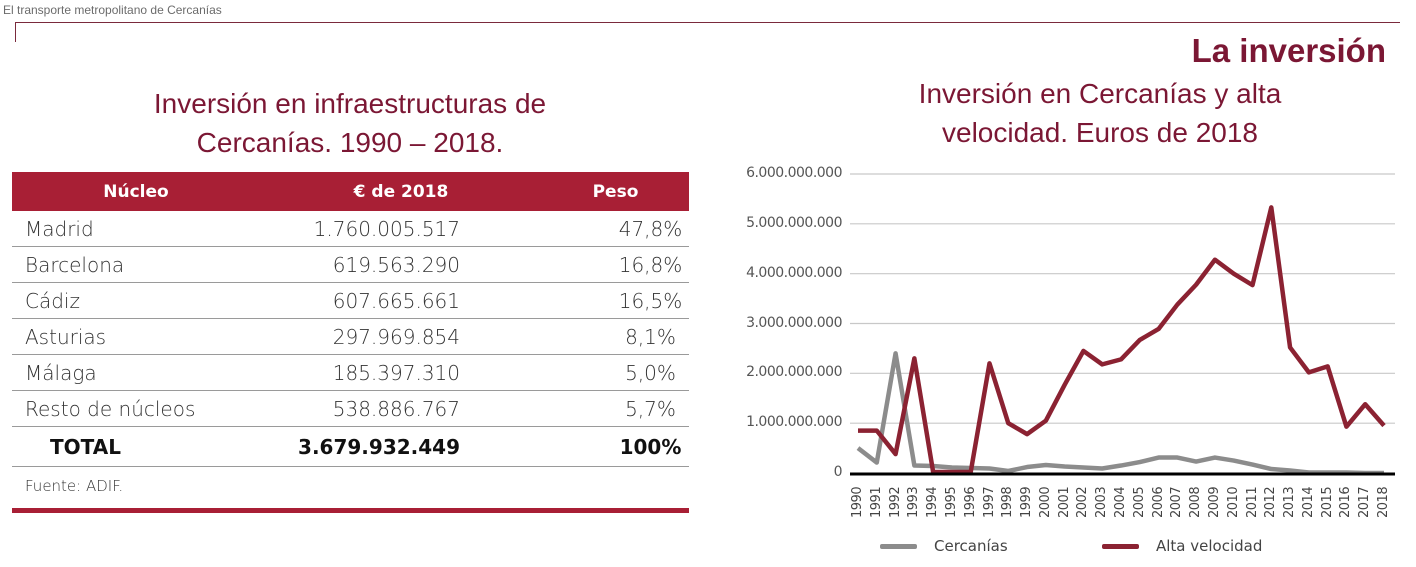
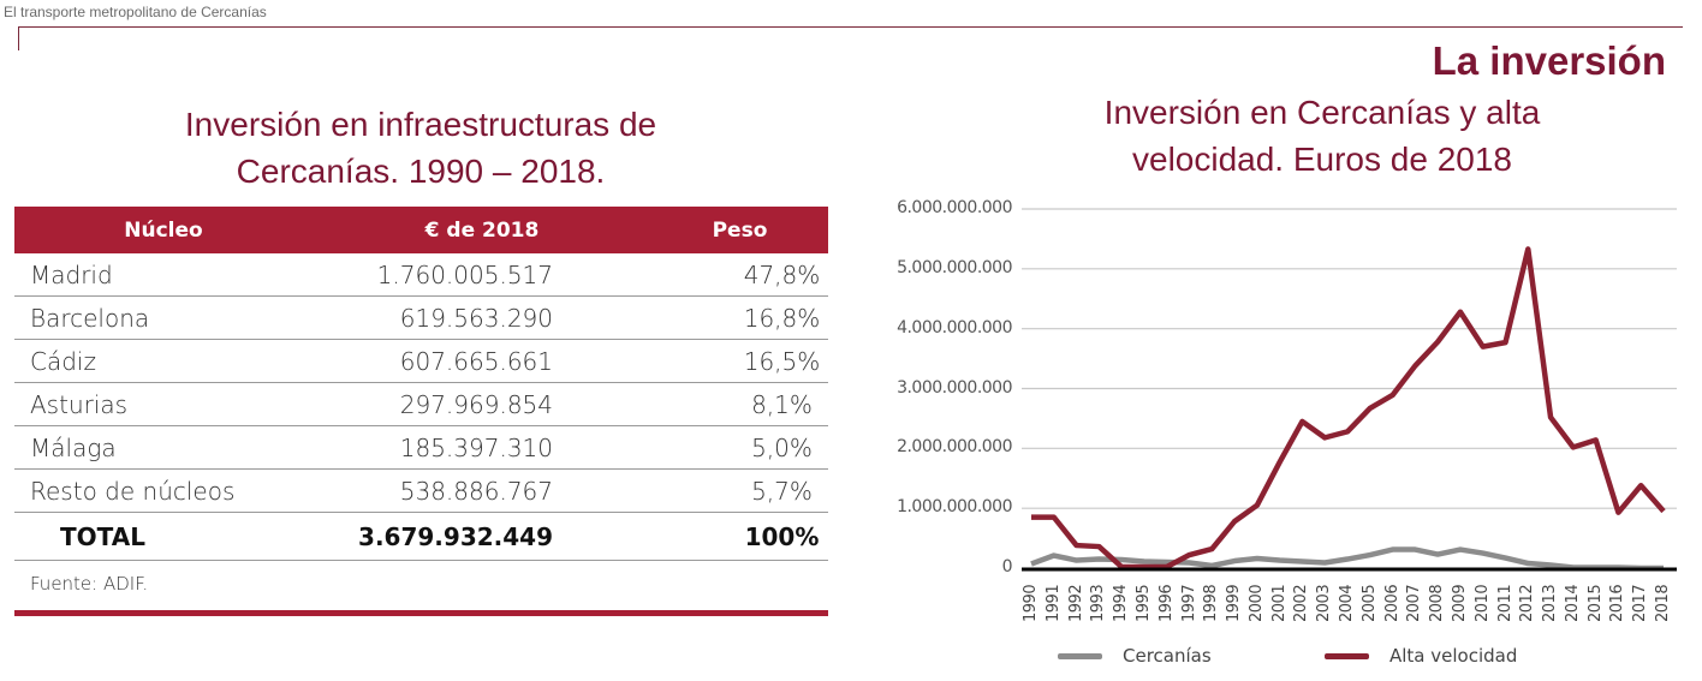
Cercanías/1990: 500000000 -> 100000000
Cercanías/1992: 2400000000 -> 100000000
Alta velocidad/1993: 2300000000 -> 400000000
Alta velocidad/1997: 2200000000 -> 200000000
Alta velocidad/1998: 1000000000 -> 300000000
Alta velocidad/2010: 4000000000 -> 3700000000
